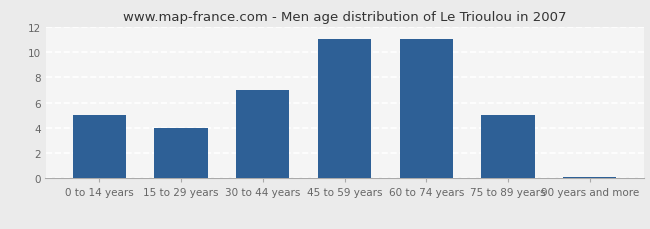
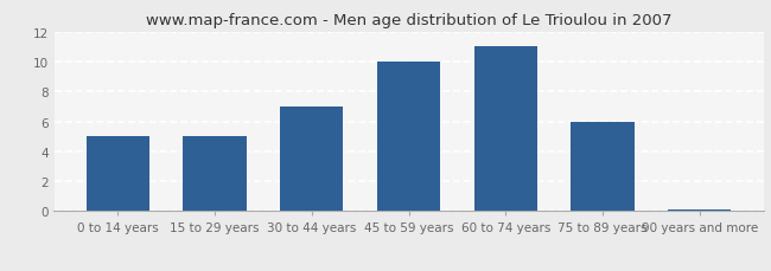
15 to 29 years: 4.0 -> 5.0
45 to 59 years: 11.0 -> 10.0
75 to 89 years: 5.0 -> 6.0
